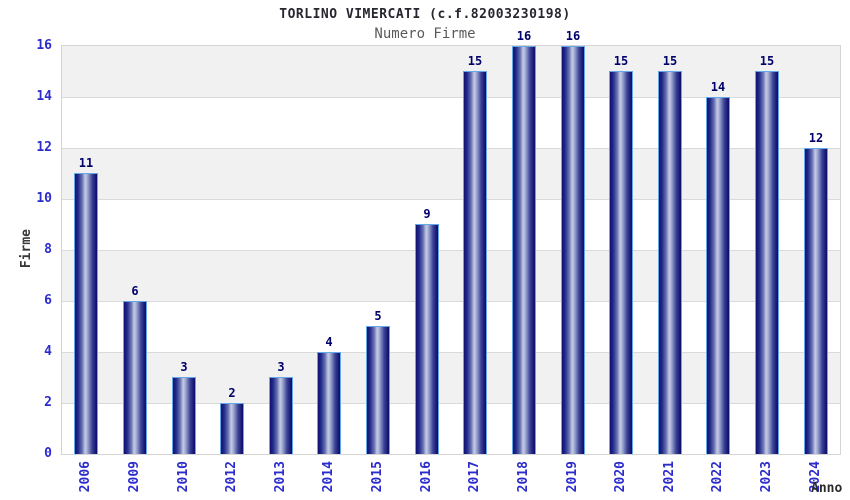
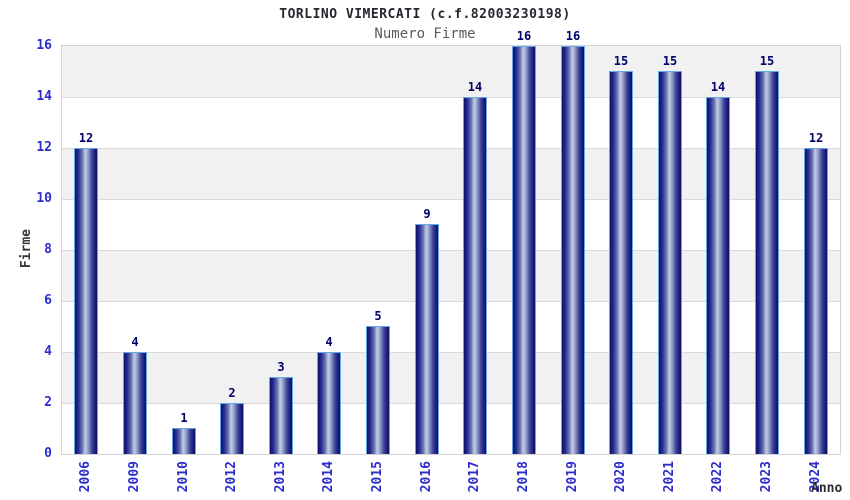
2006: 11 -> 12
2009: 6 -> 4
2010: 3 -> 1
2017: 15 -> 14
